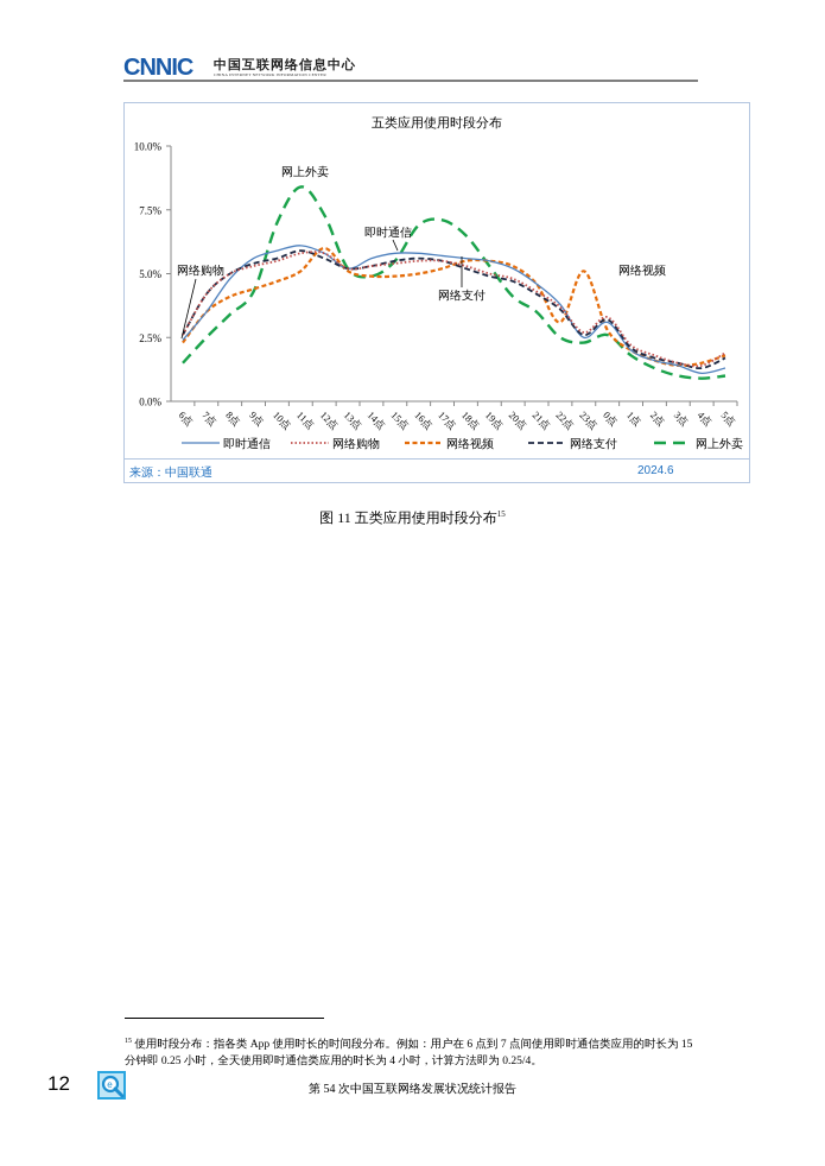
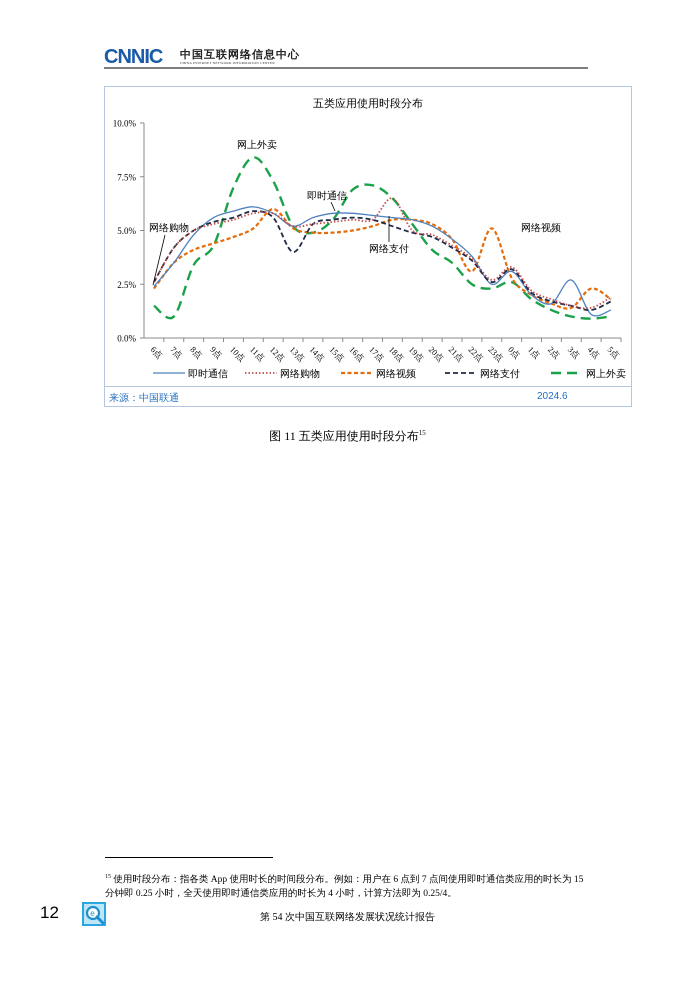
网上外卖/7点: 2.5% -> 1.0%
网络支付/13点: 5.2% -> 4.0%
网络购物/18点: 5.3% -> 6.5%
即时通信/3点: 1.4% -> 2.7%
网络视频/4点: 1.5% -> 2.3%
